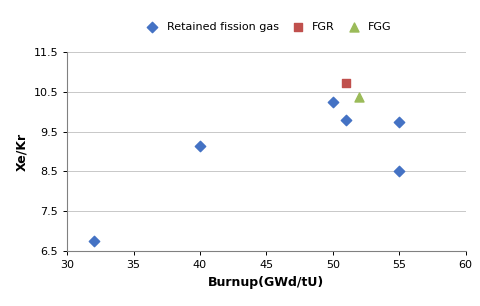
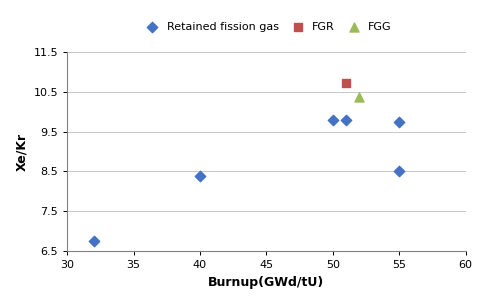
Retained fission gas/40: 9.15 -> 8.38
Retained fission gas/50: 10.25 -> 9.78
